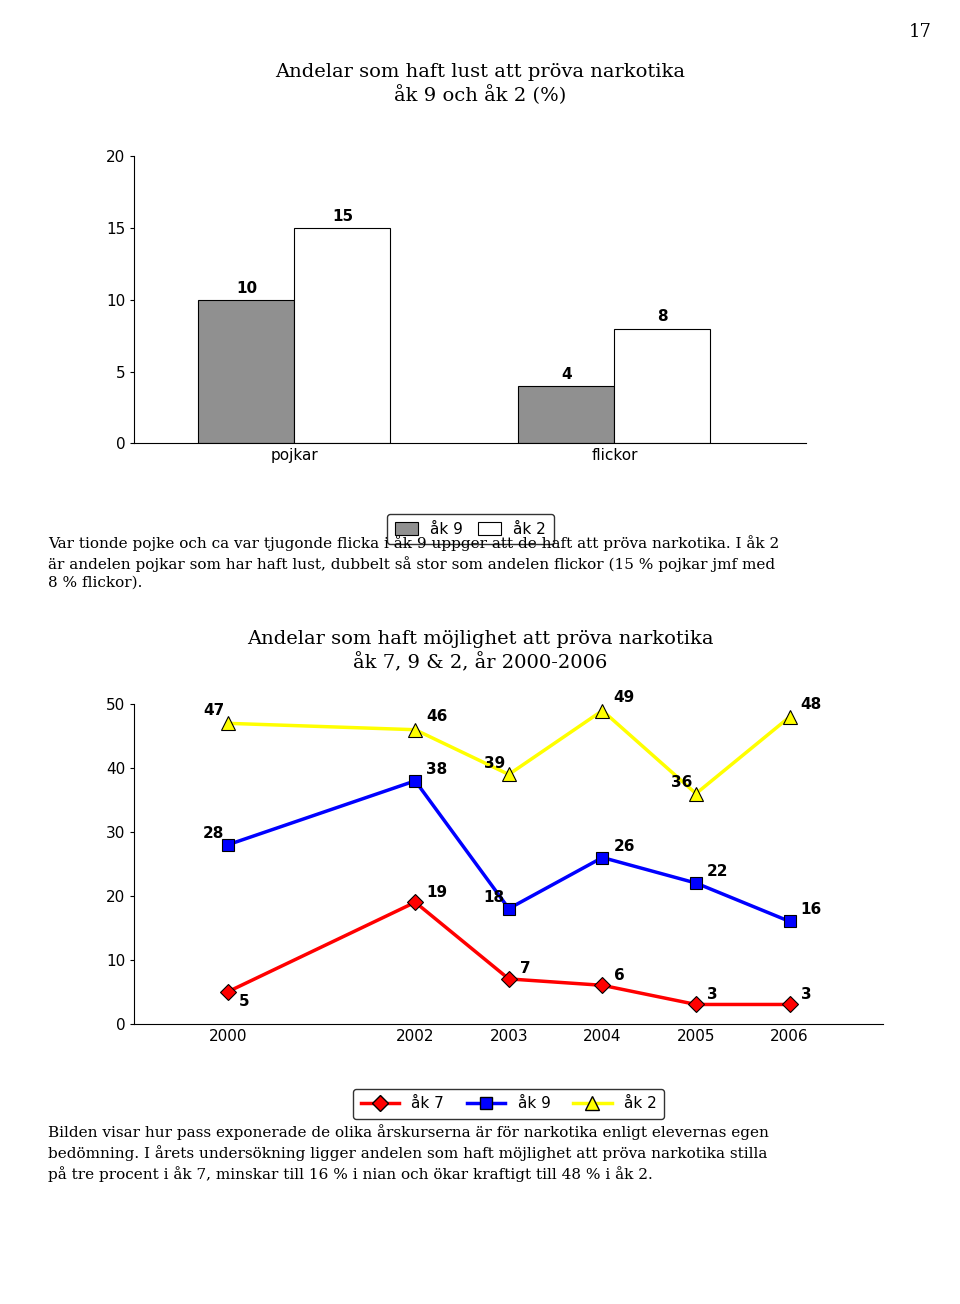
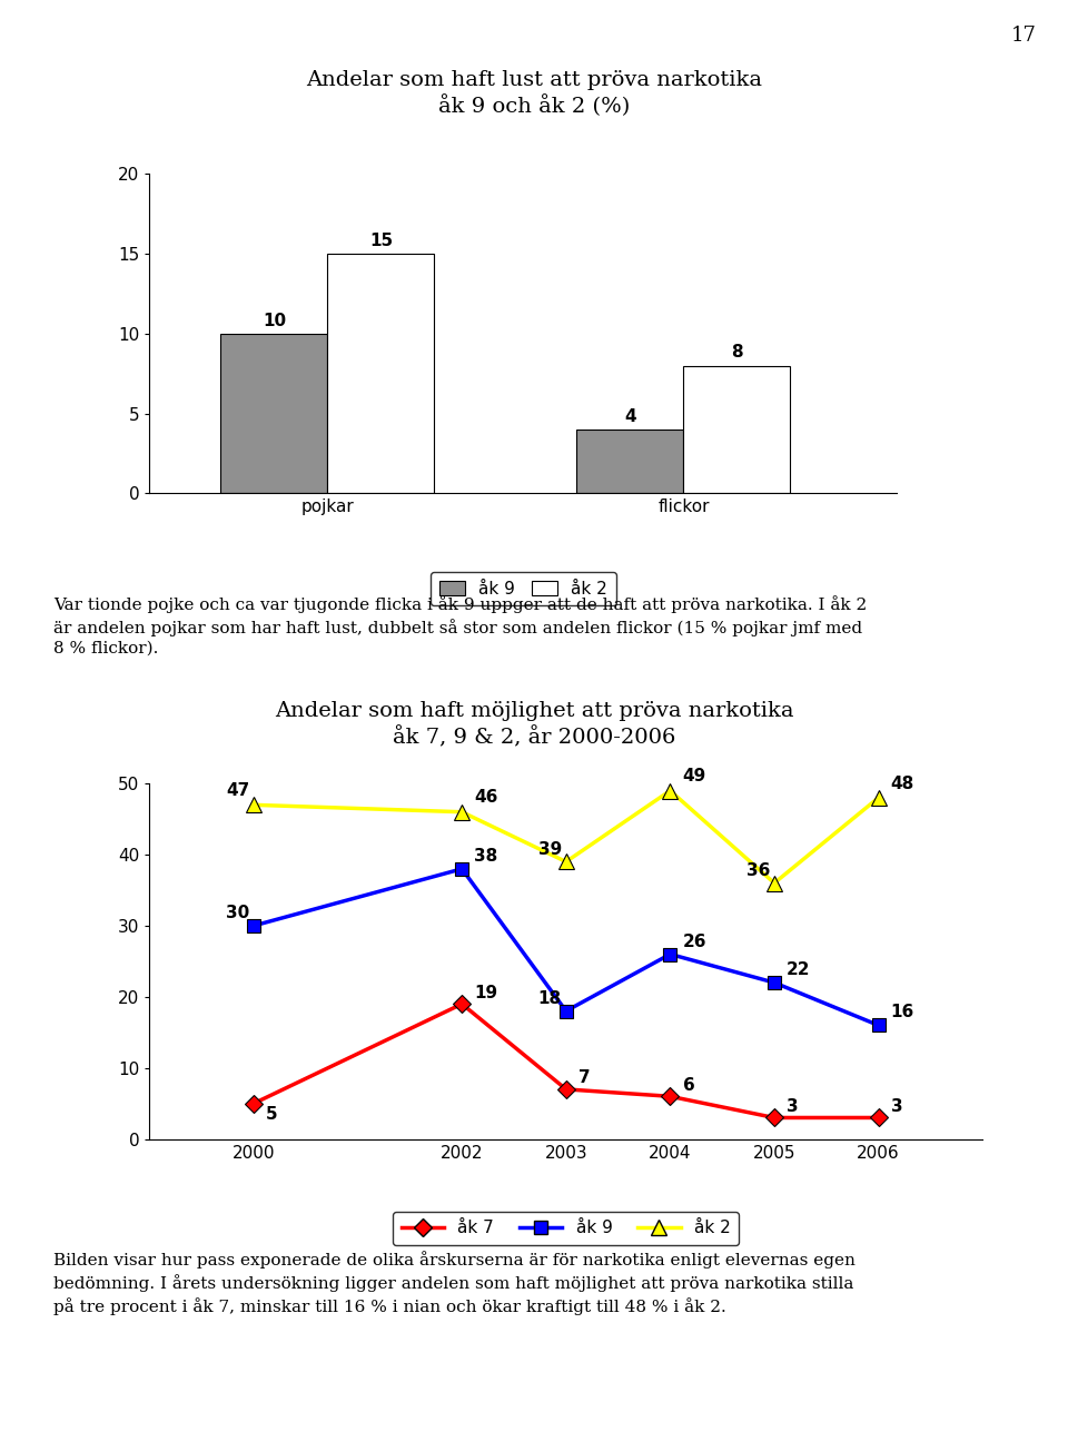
åk 9/2000: 28 -> 30
